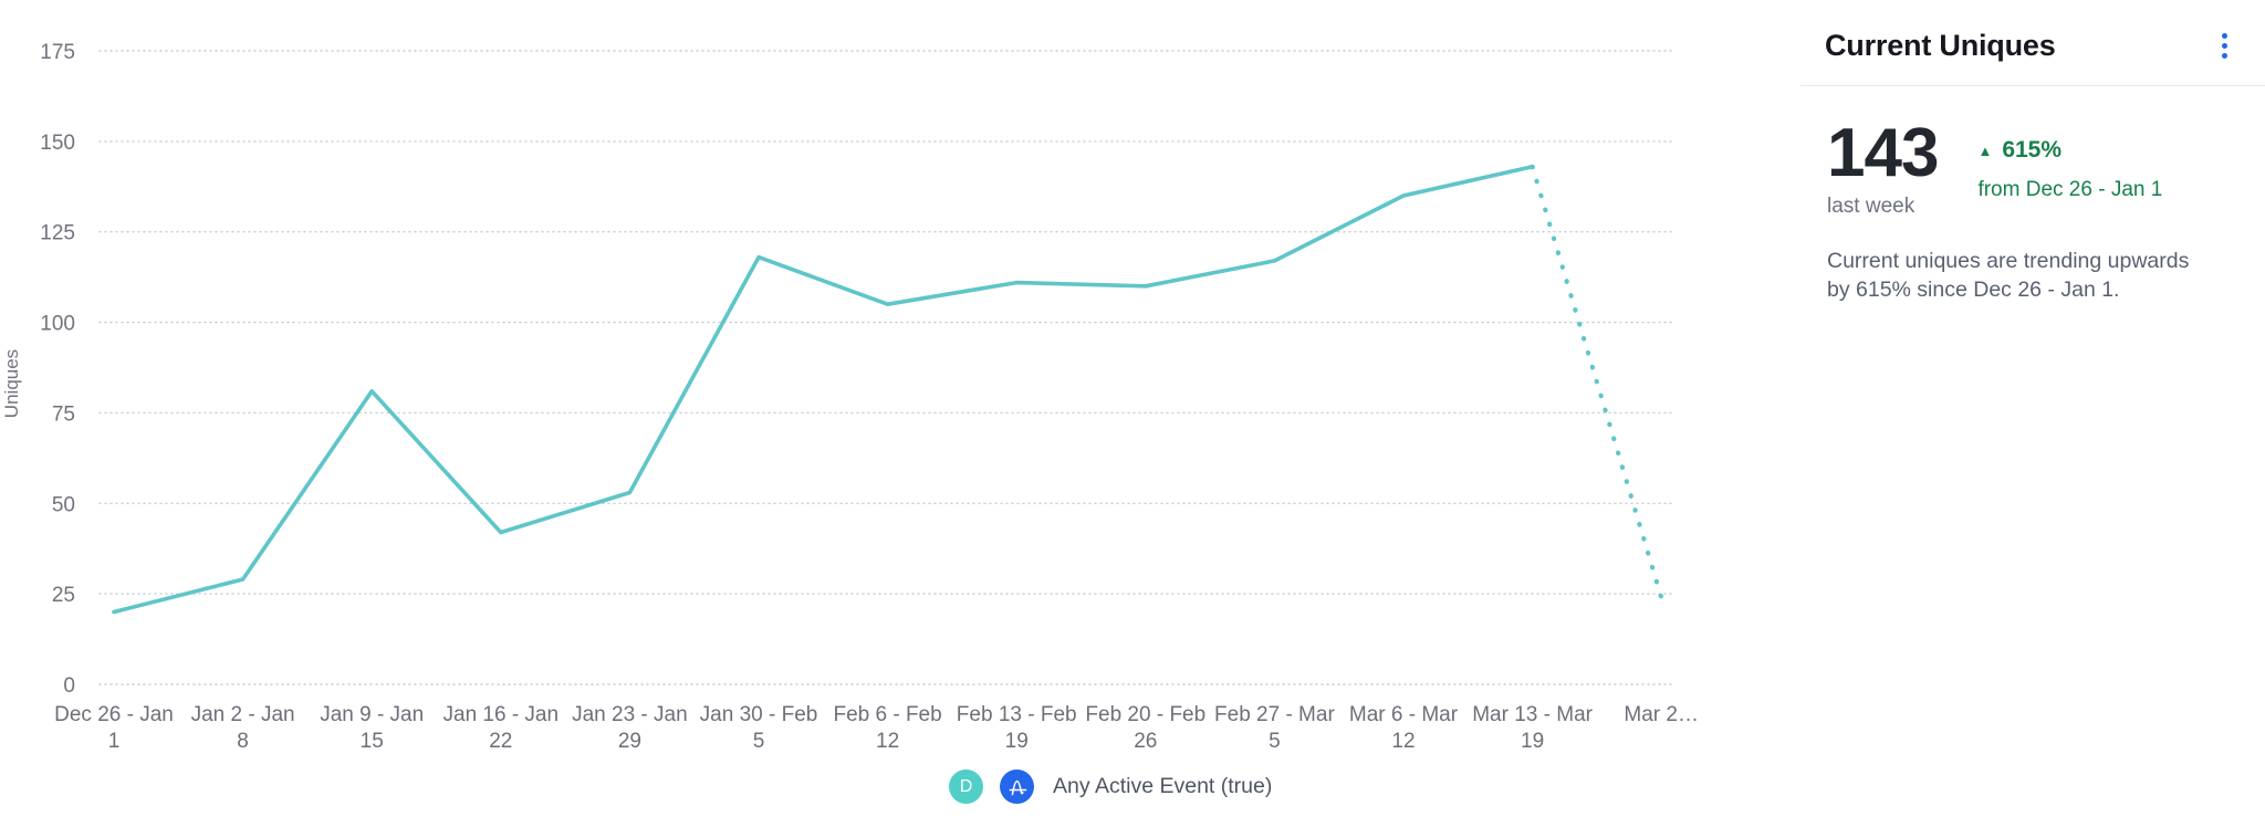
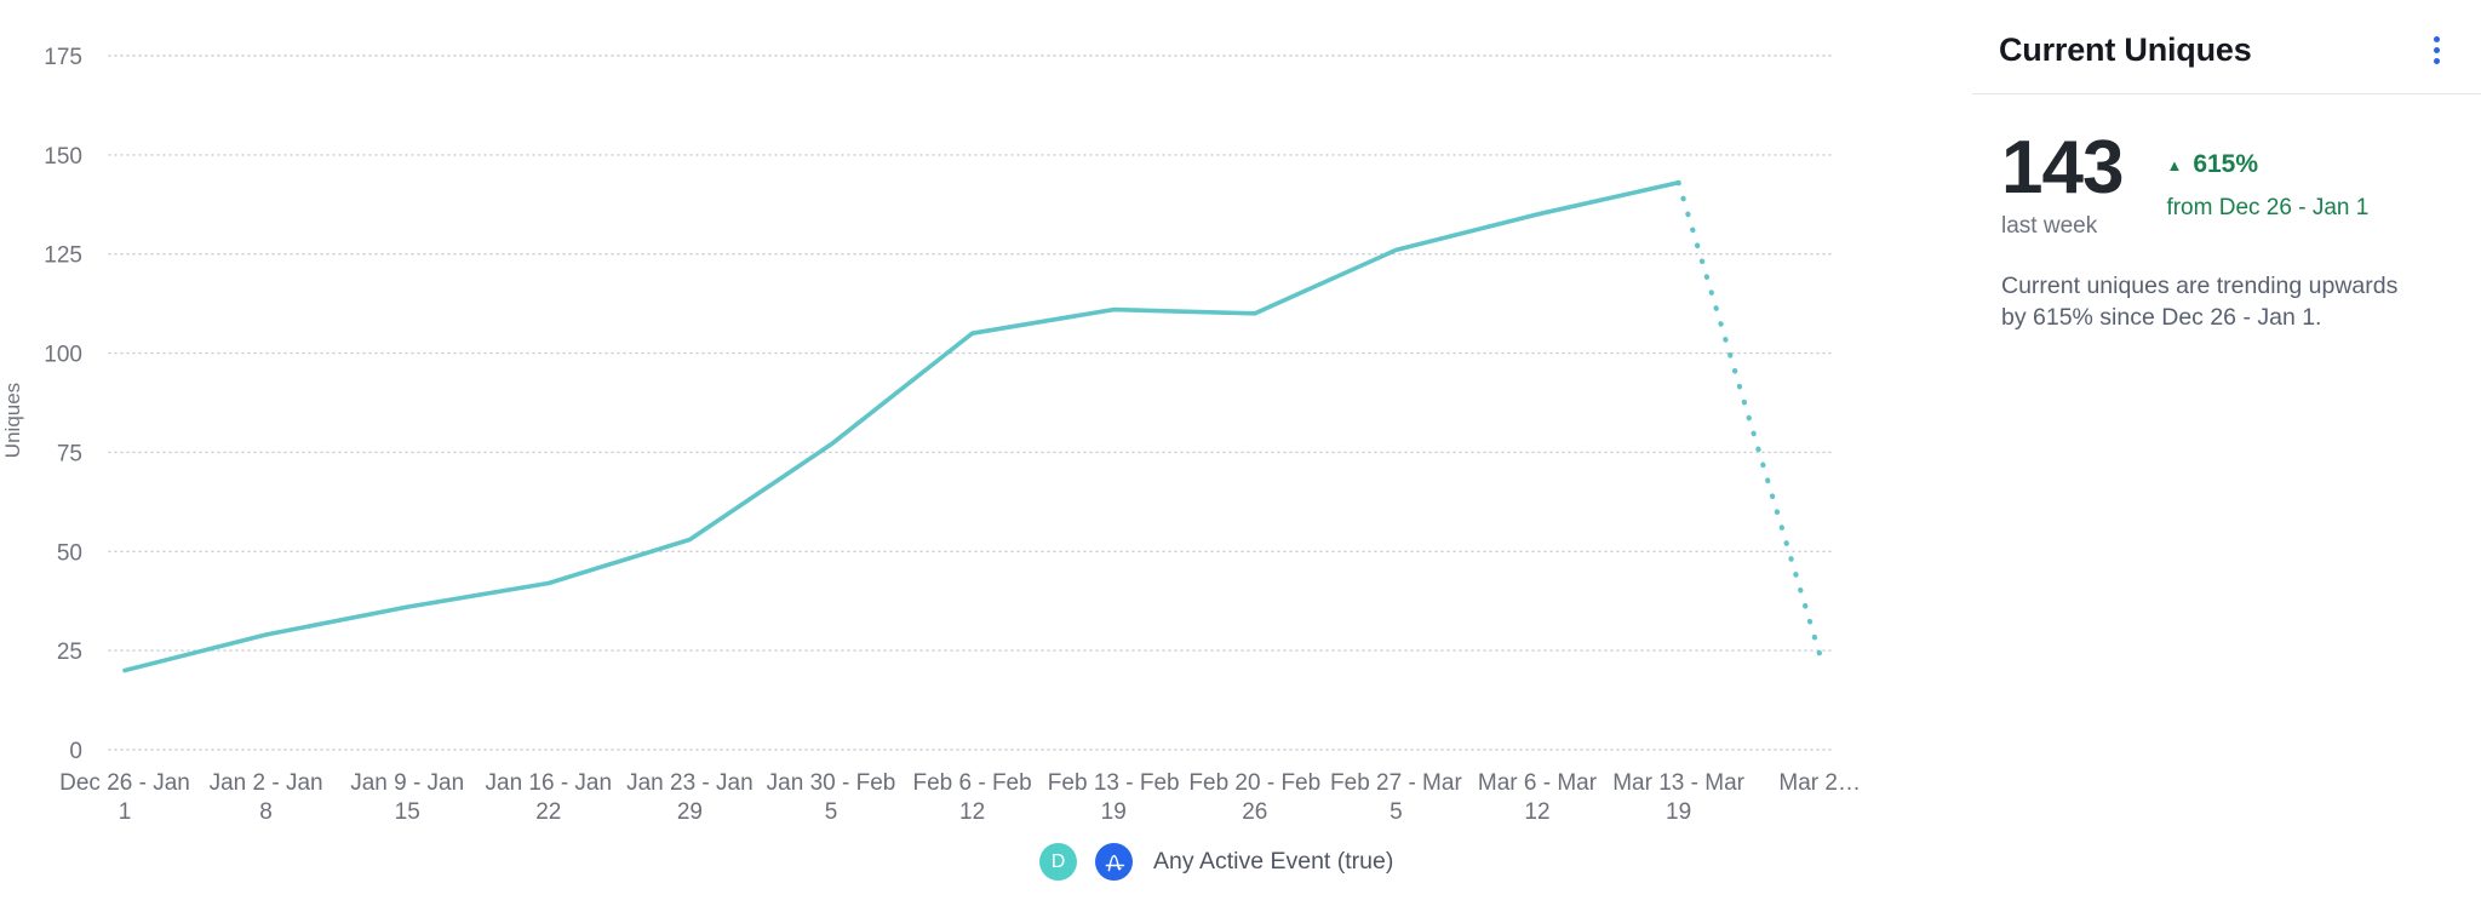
Jan 9 - Jan 15: 81 -> 36
Jan 30 - Feb 5: 118 -> 77
Feb 27 - Mar 5: 117 -> 126
